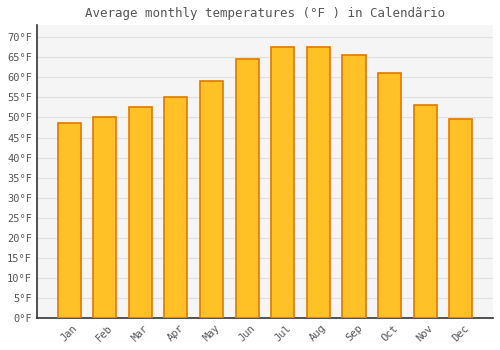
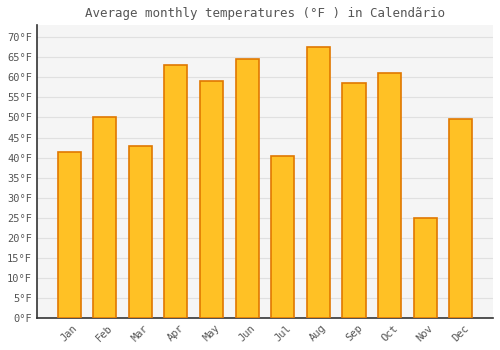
Jan: 48.5°F -> 41.5°F
Mar: 52.5°F -> 43.0°F
Apr: 55.0°F -> 63.0°F
Jul: 67.5°F -> 40.5°F
Sep: 65.5°F -> 58.5°F
Nov: 53.0°F -> 25.0°F
